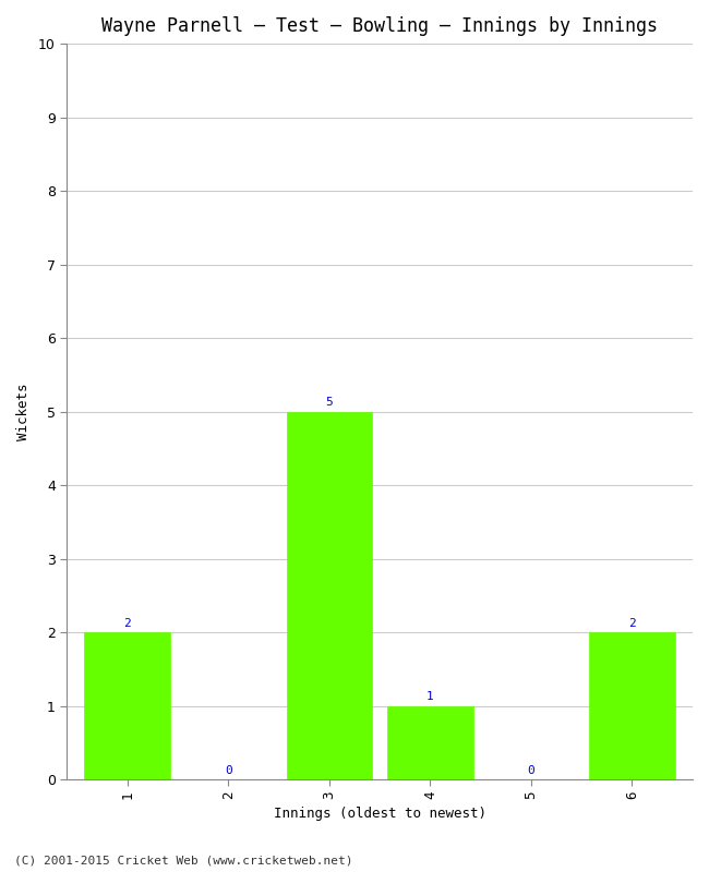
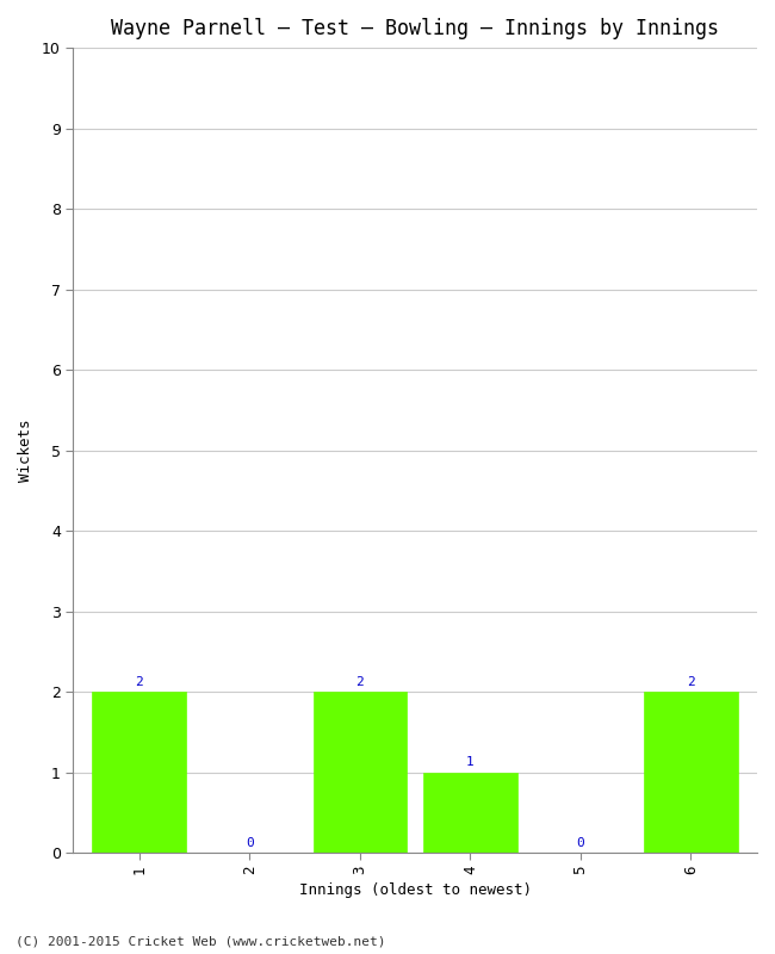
3: 5 -> 2
